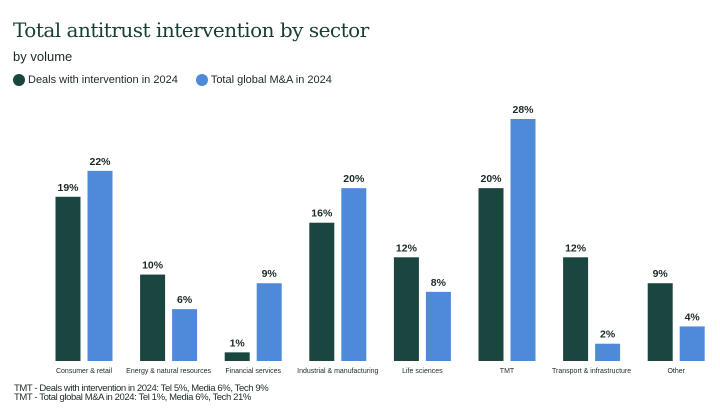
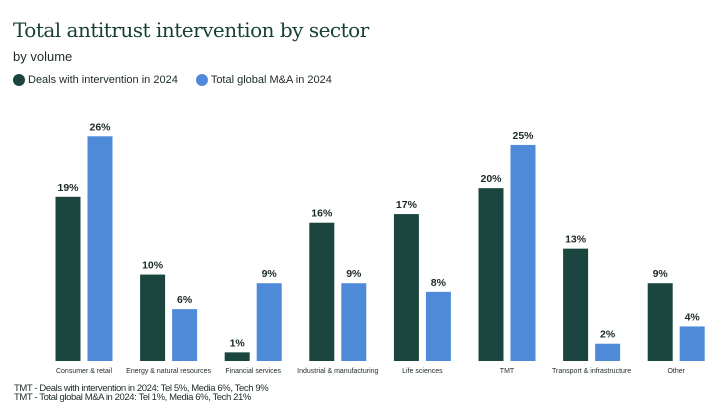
Total global M&A in 2024/Consumer & retail: 22% -> 26%
Total global M&A in 2024/Industrial & manufacturing: 20% -> 9%
Deals with intervention in 2024/Life sciences: 12% -> 17%
Total global M&A in 2024/TMT: 28% -> 25%
Deals with intervention in 2024/Transport & infrastructure: 12% -> 13%
